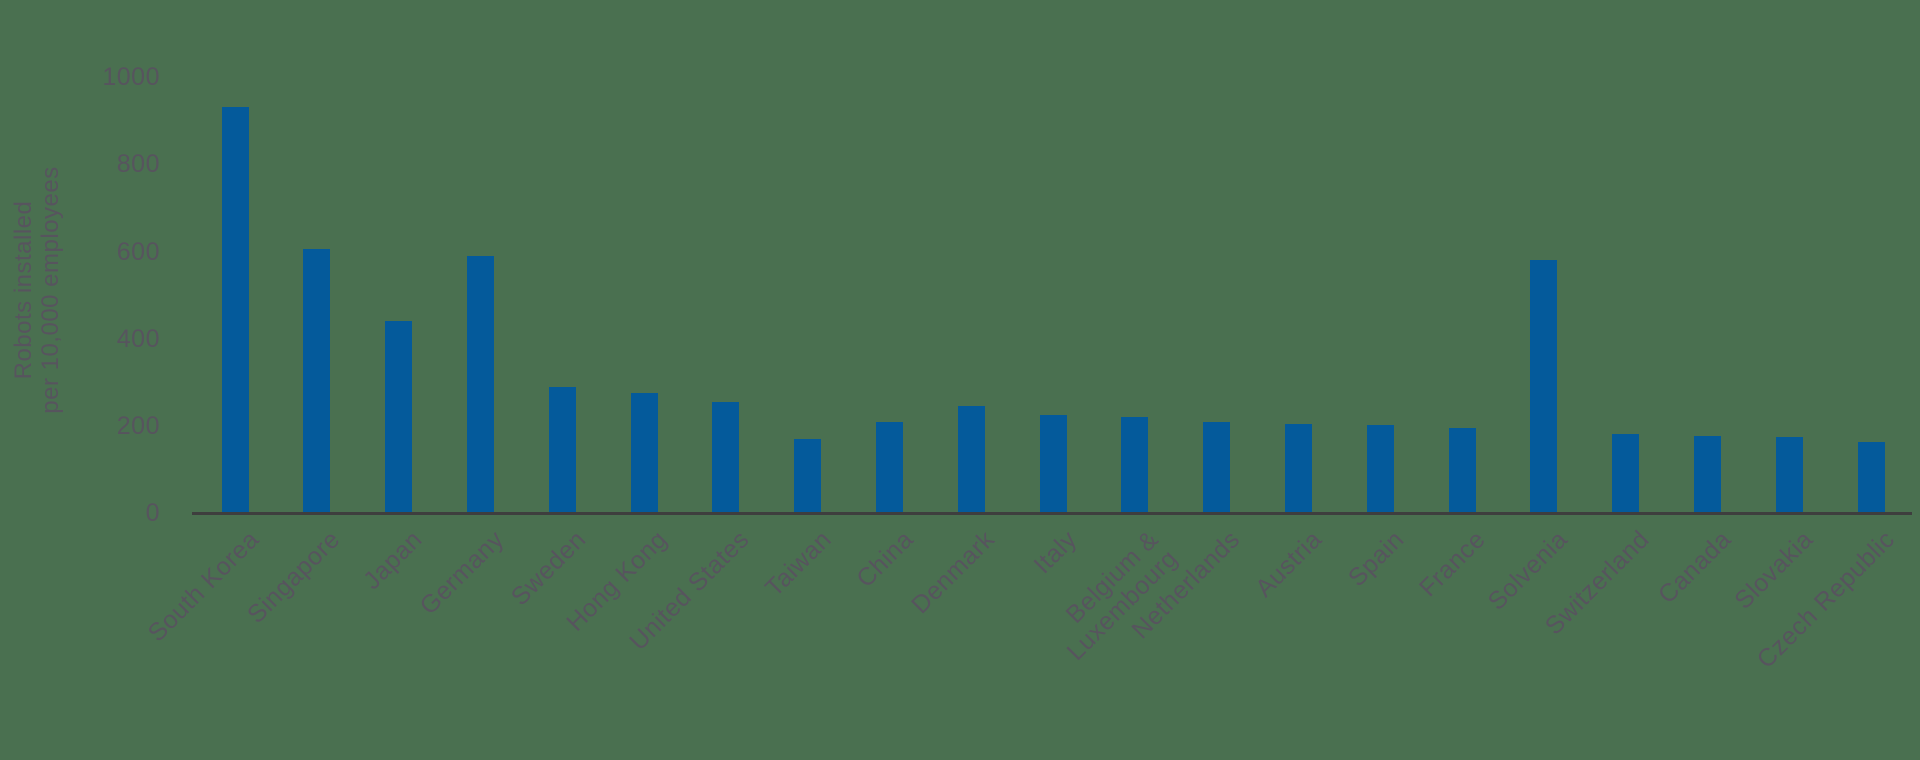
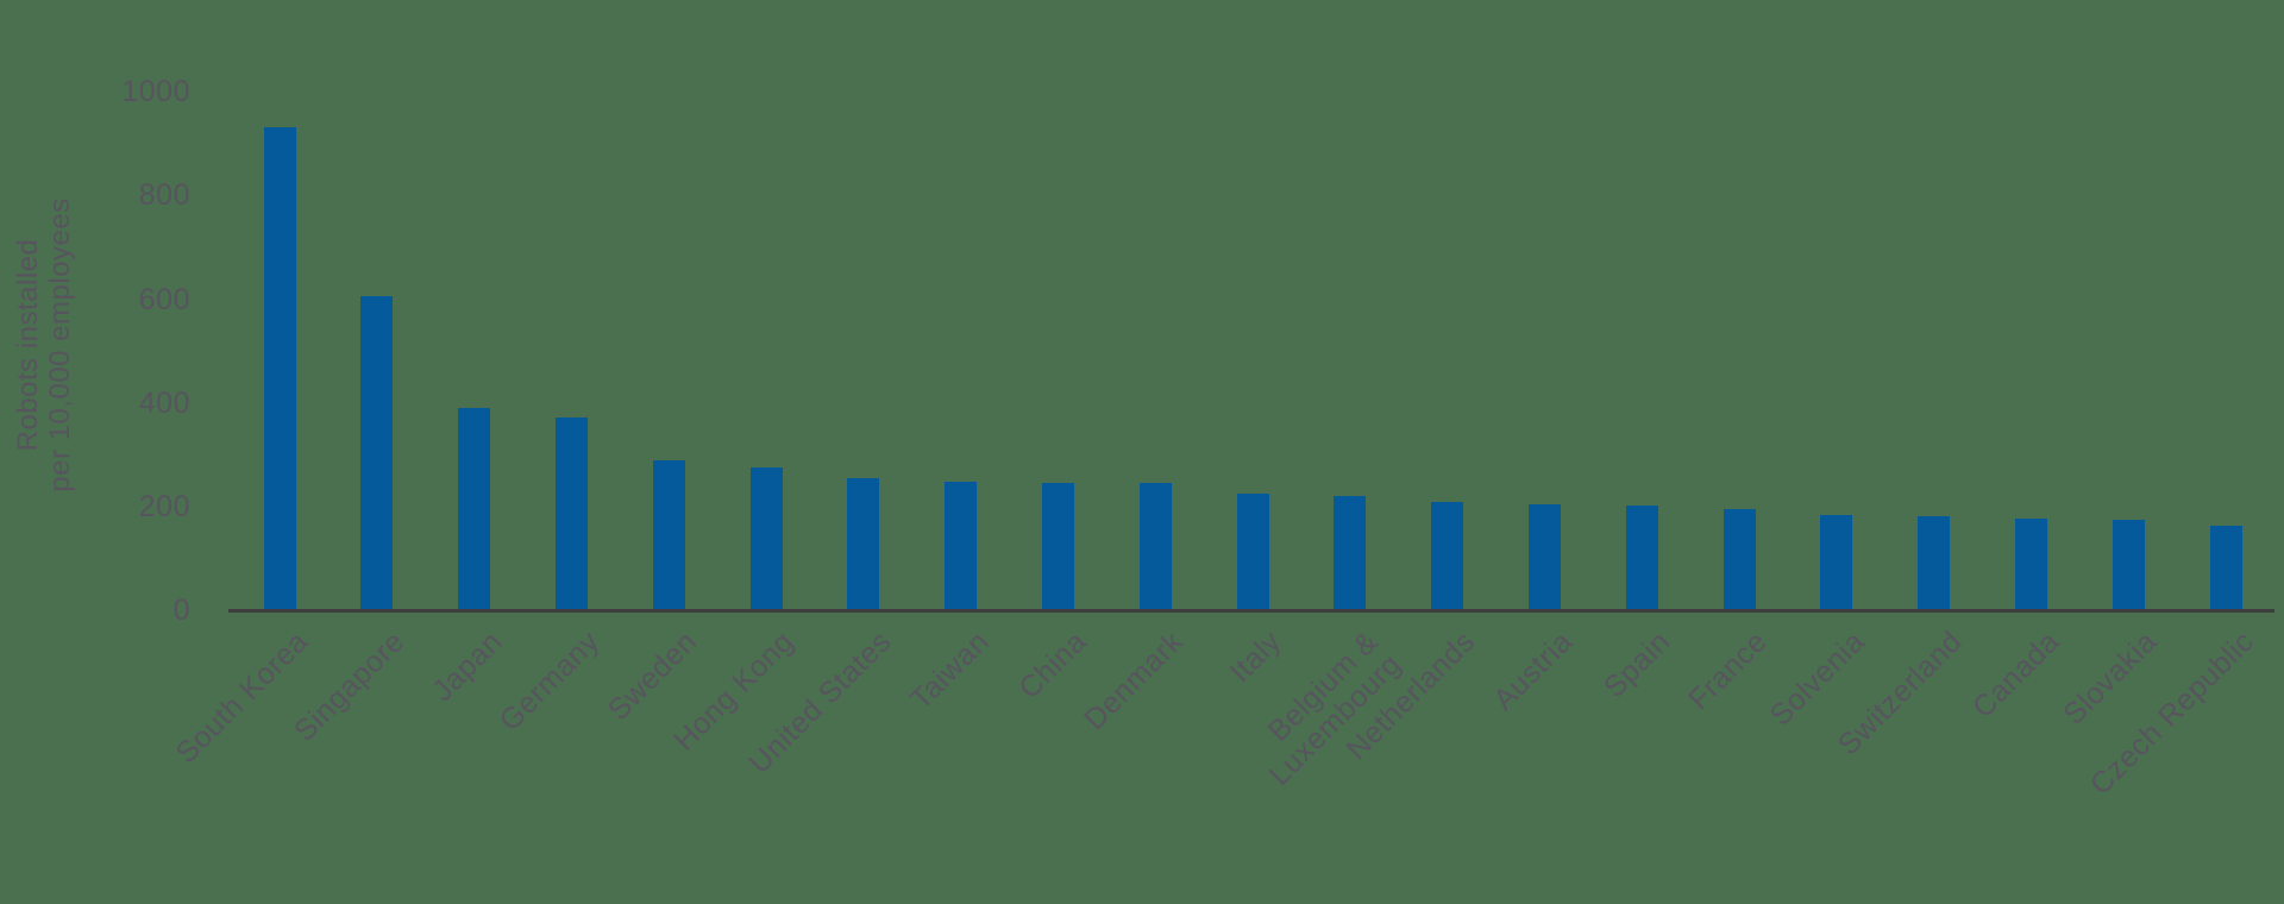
Japan: 440 -> 390
Germany: 590 -> 370
Taiwan: 170 -> 250
China: 210 -> 250
Solvenia: 580 -> 180
